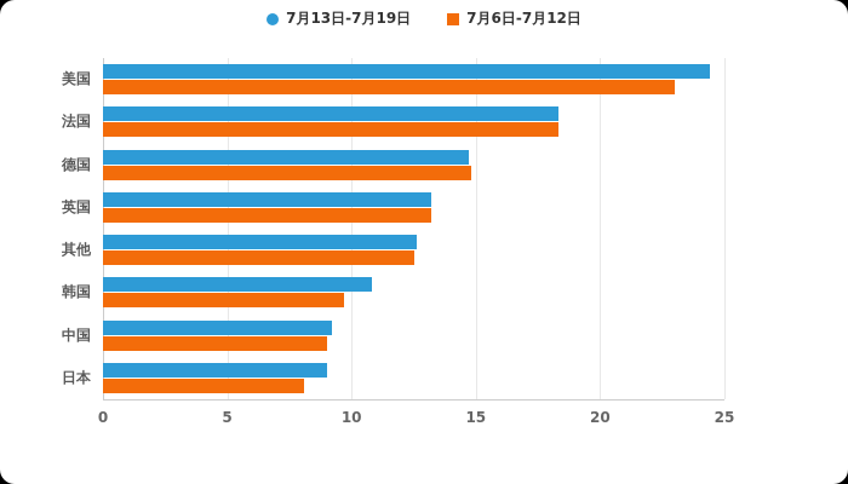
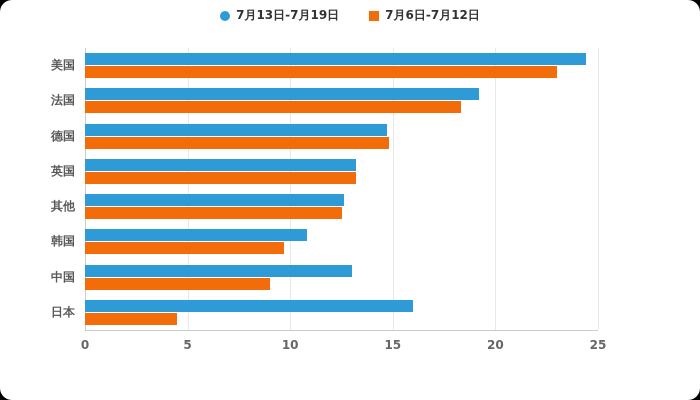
7月13日-7月19日/法国: 18.3 -> 19.2
7月13日-7月19日/中国: 9.2 -> 13.0
7月13日-7月19日/日本: 9.0 -> 16.0
7月6日-7月12日/日本: 8.1 -> 4.5
